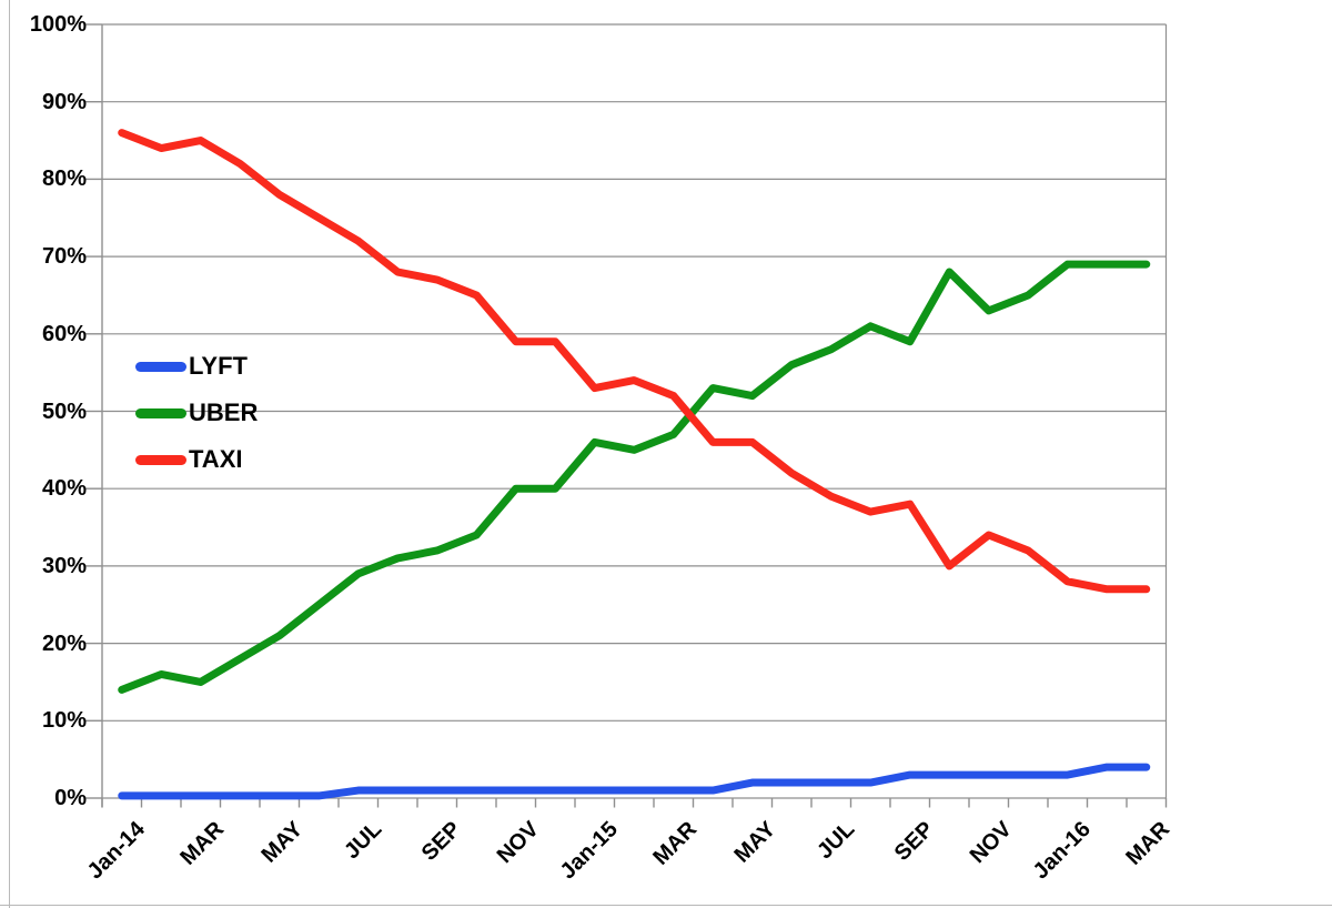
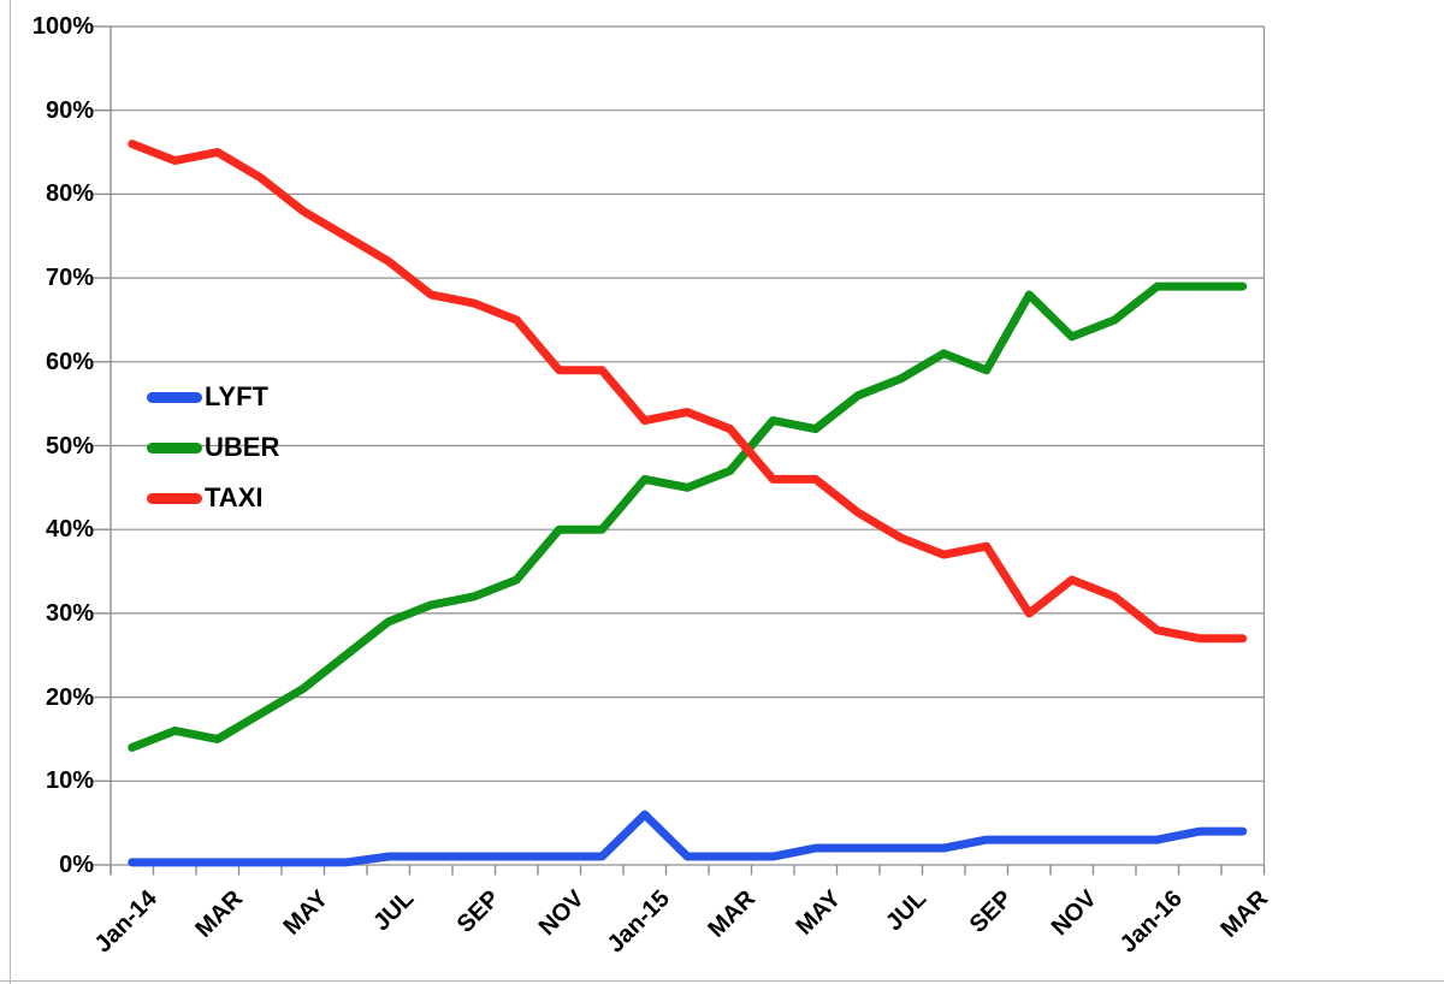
LYFT/Jan-15: 1% -> 6%
